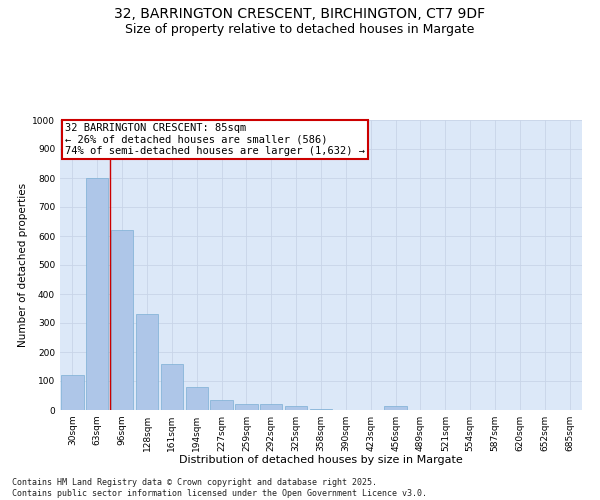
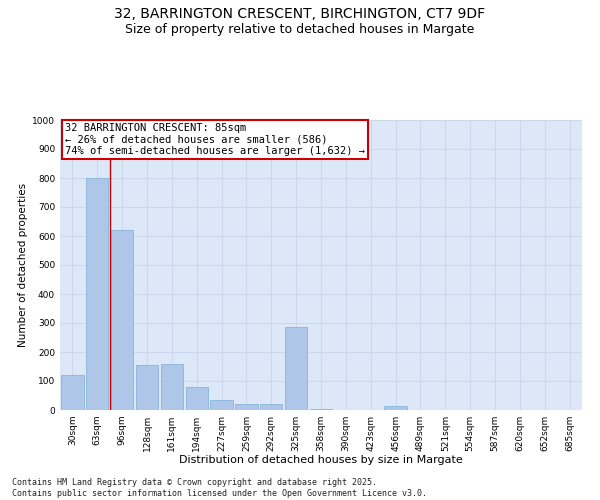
128sqm: 330 -> 155
325sqm: 13 -> 285
